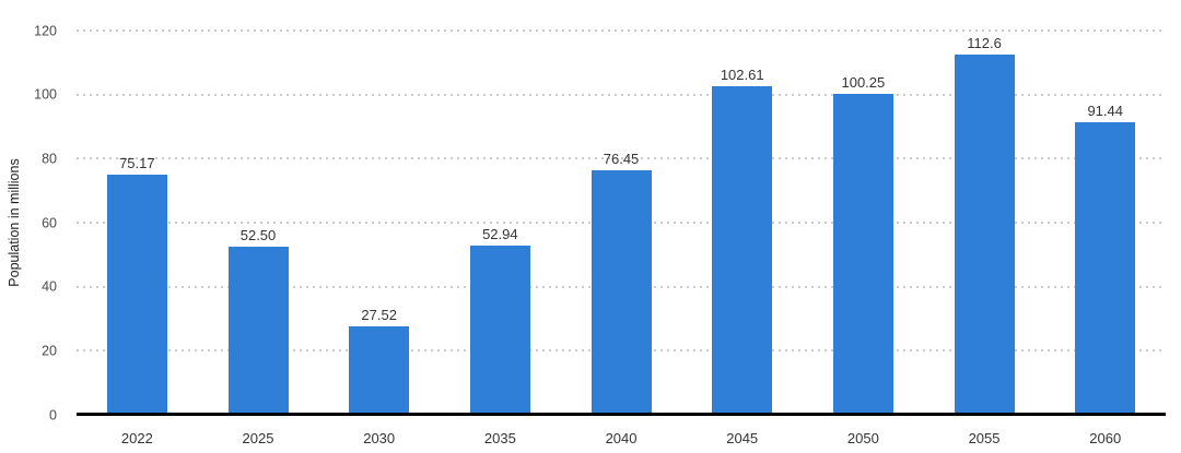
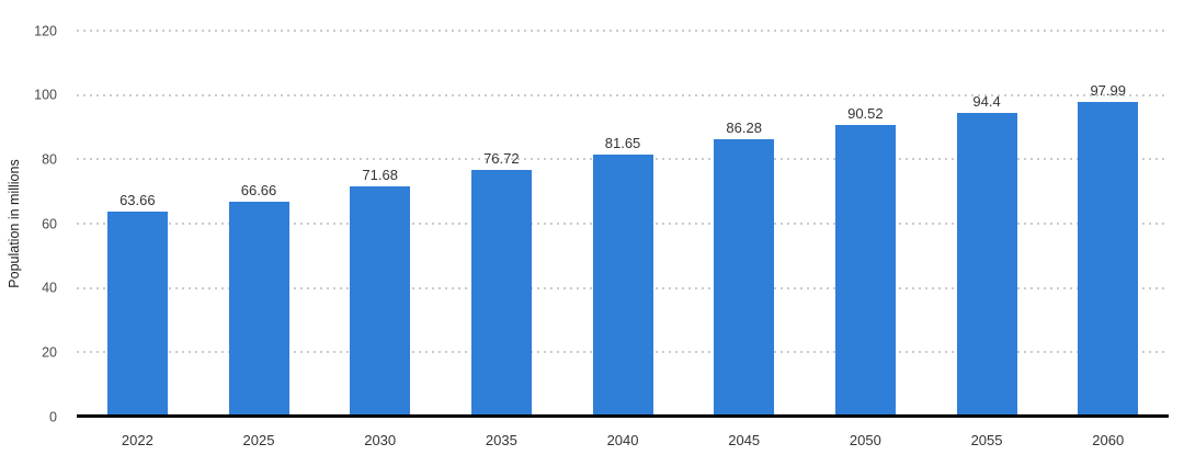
2022: 75.17 -> 63.66
2025: 52.50 -> 66.66
2030: 27.52 -> 71.68
2035: 52.94 -> 76.72
2040: 76.45 -> 81.65
2045: 102.61 -> 86.28
2050: 100.25 -> 90.52
2055: 112.6 -> 94.4
2060: 91.44 -> 97.99
